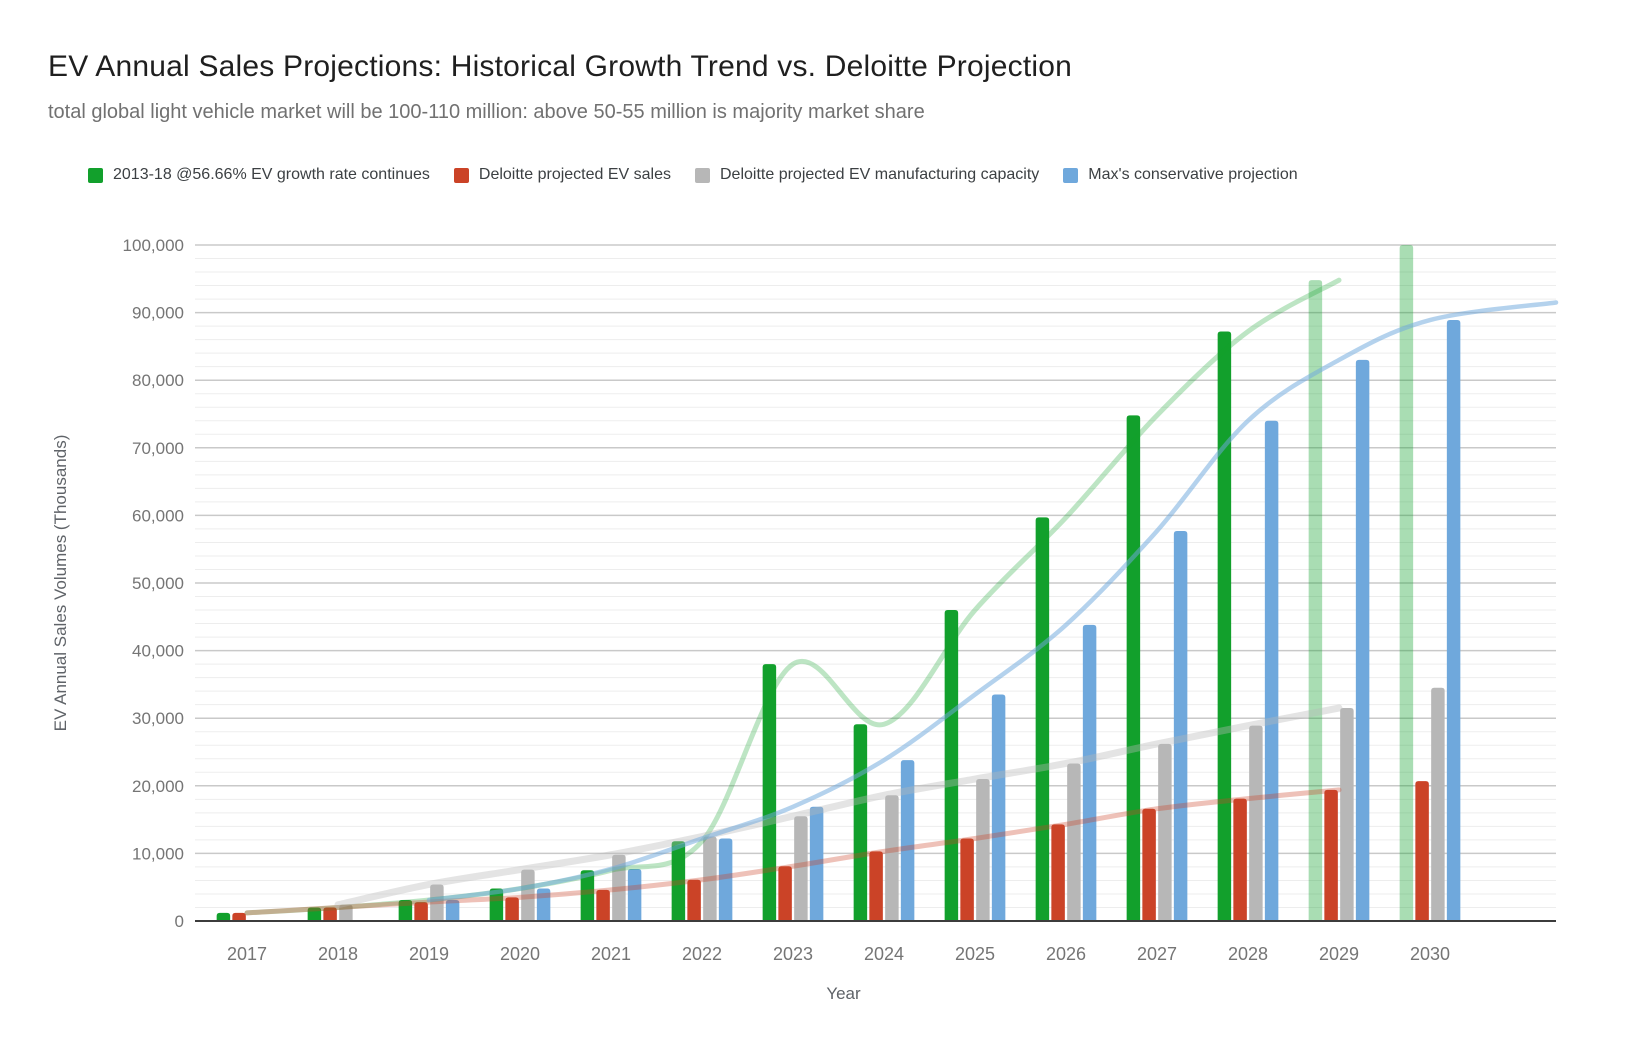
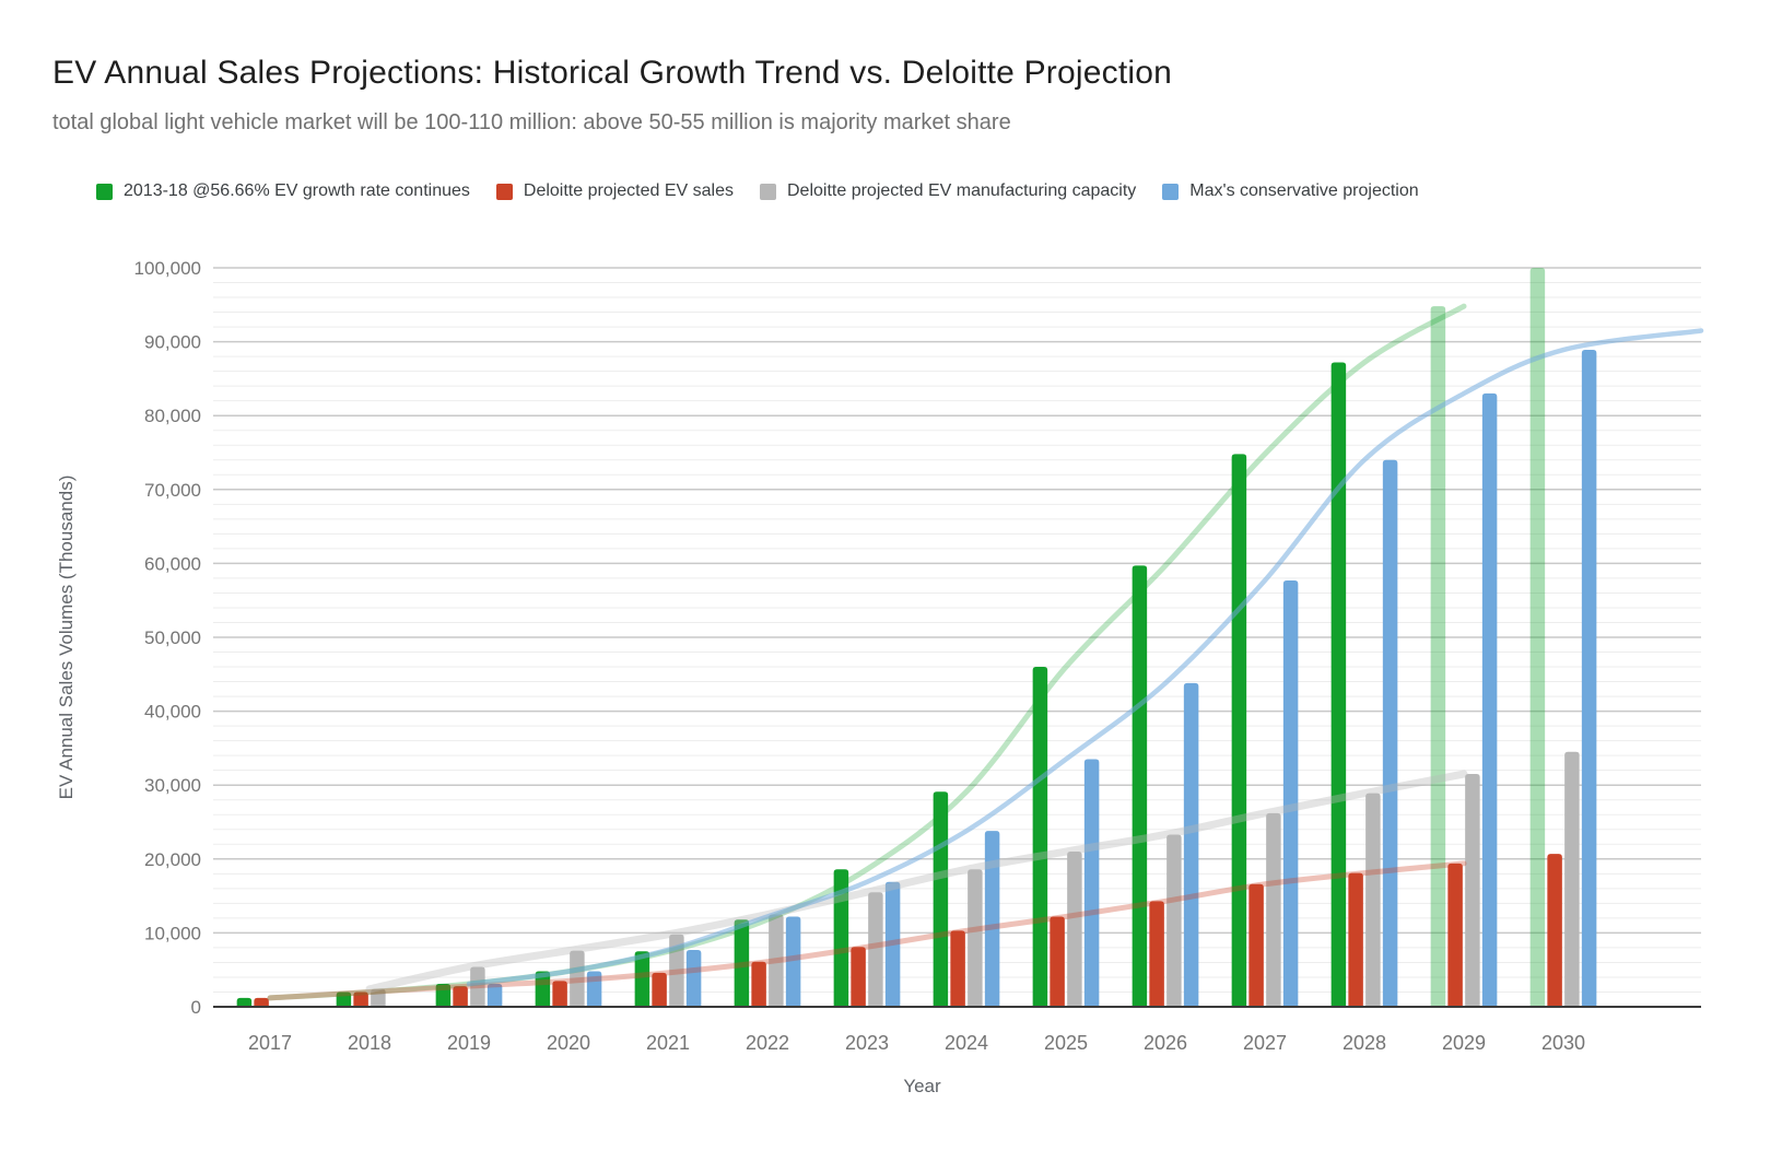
2013-18 @56.66% EV growth rate continues/2023: 38000 -> 19000
